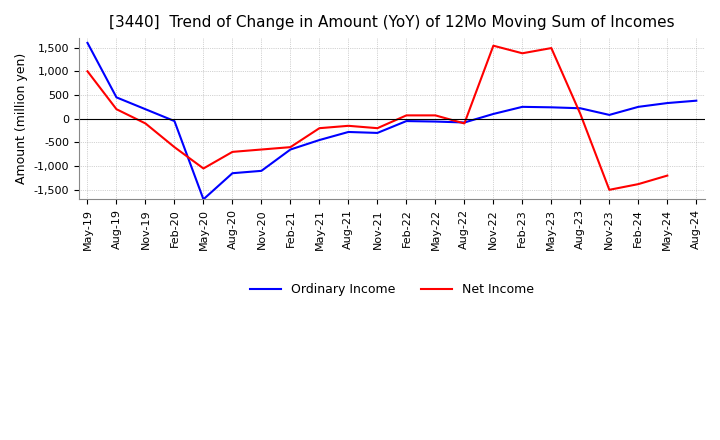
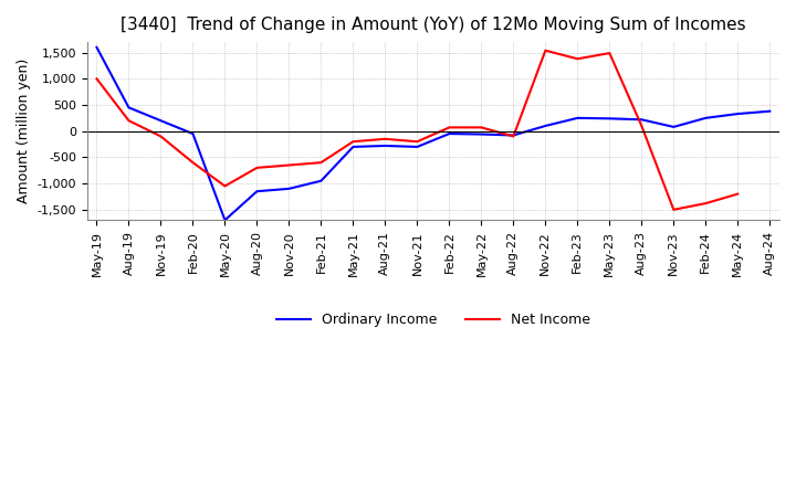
Ordinary Income/Feb-21: -650 -> -950
Ordinary Income/May-21: -450 -> -300
